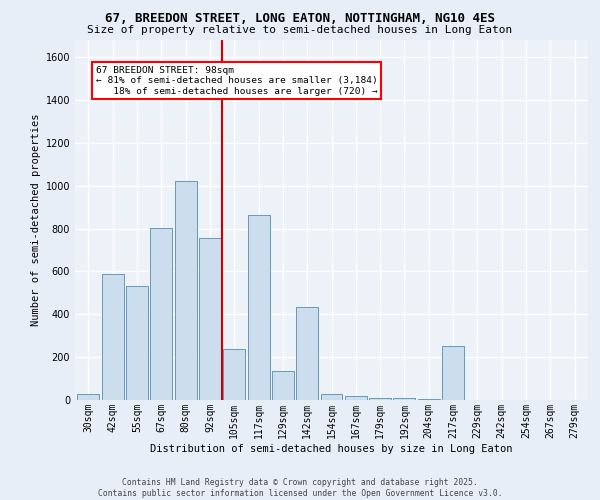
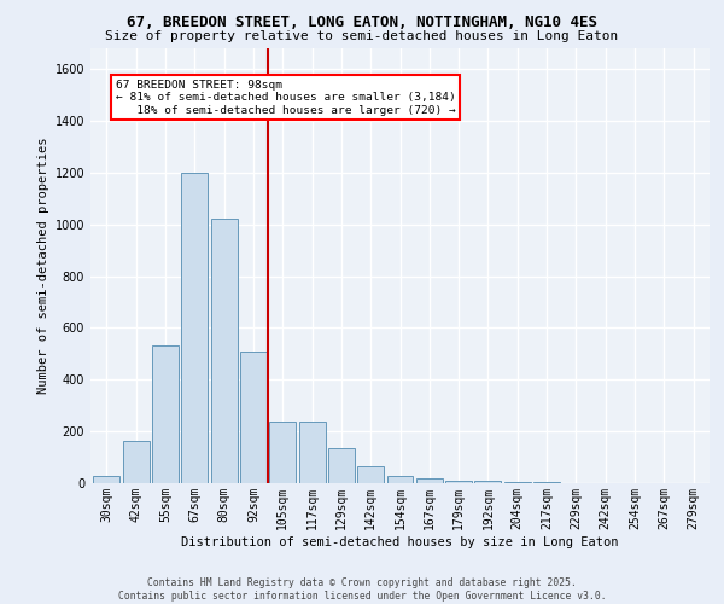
42sqm: 590 -> 165
67sqm: 805 -> 1200
92sqm: 755 -> 510
117sqm: 865 -> 240
142sqm: 435 -> 65
217sqm: 250 -> 3
